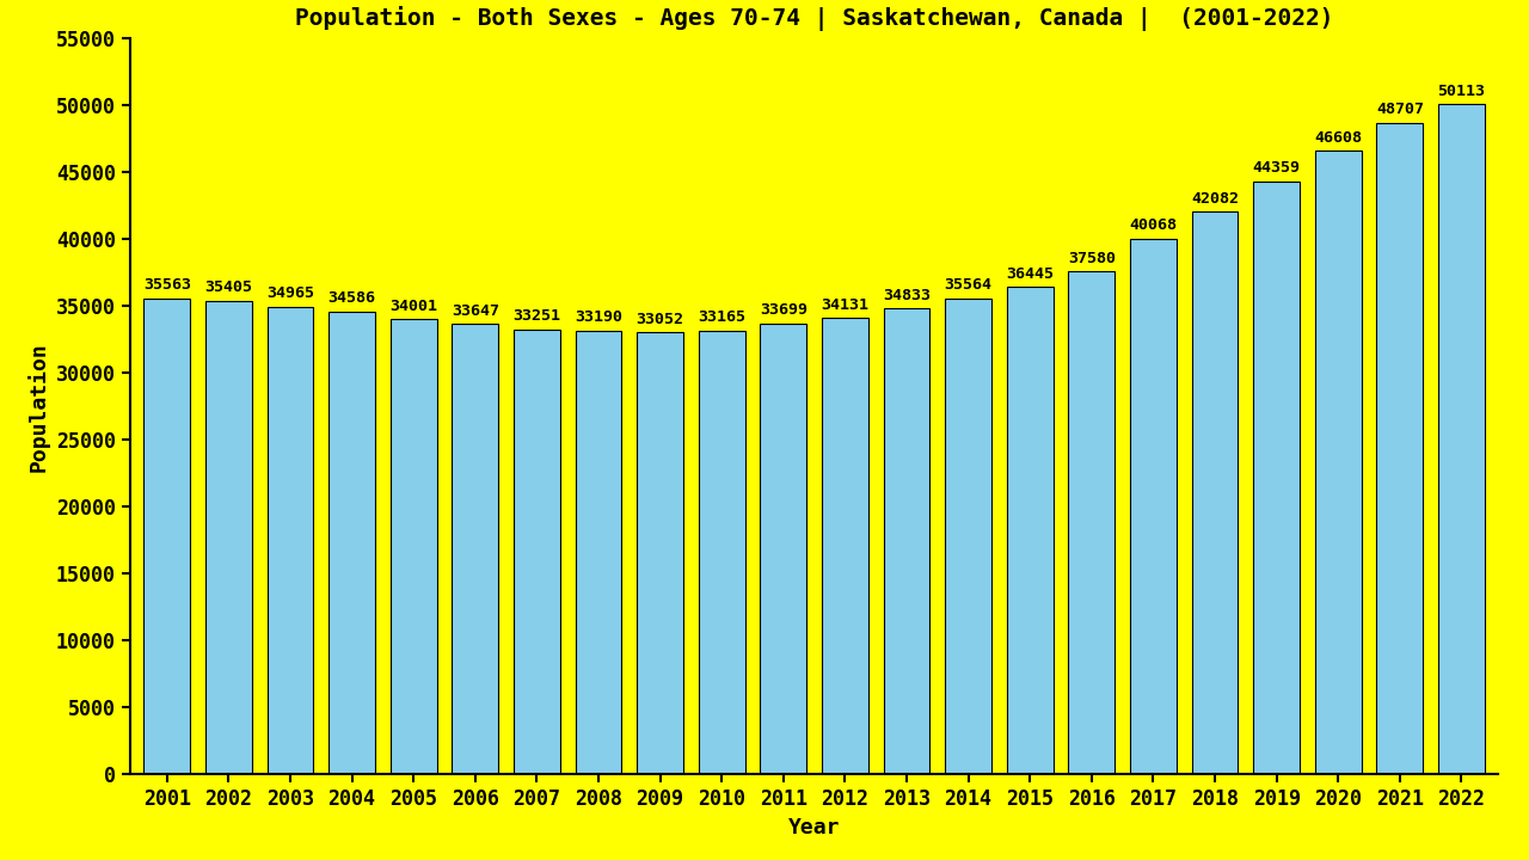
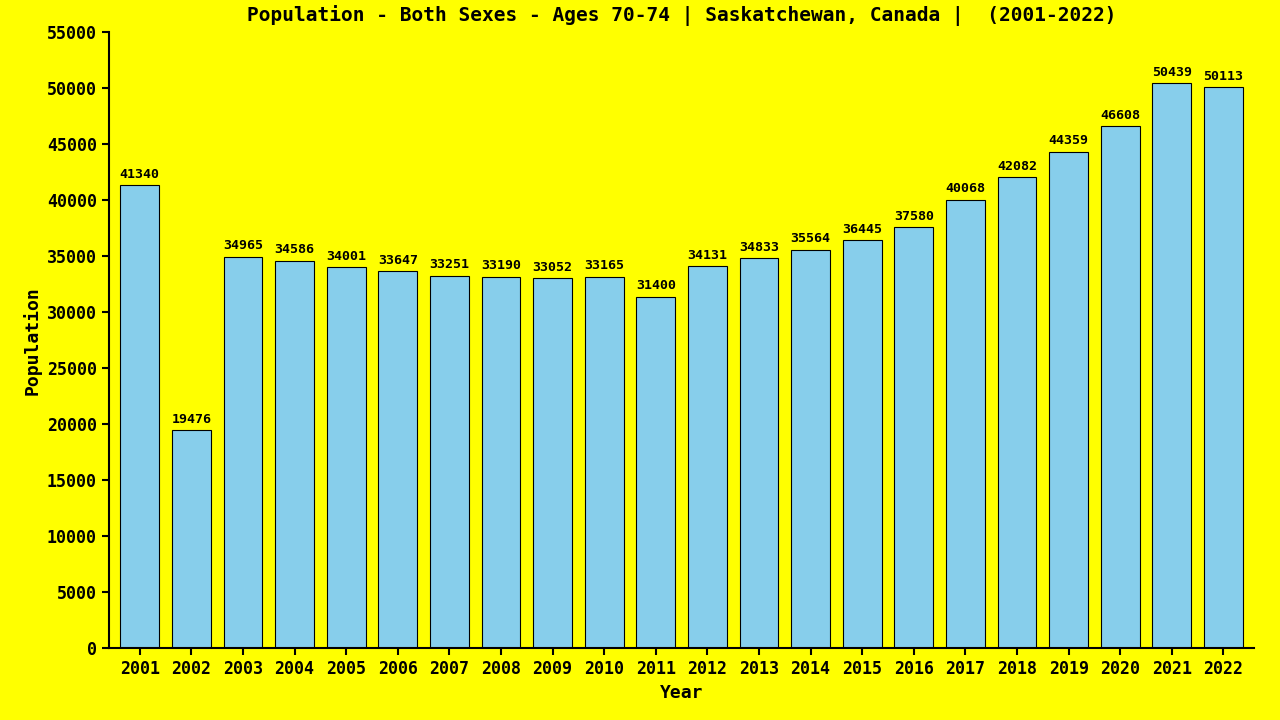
2001: 35563 -> 41340
2002: 35405 -> 19476
2011: 33699 -> 31400
2021: 48707 -> 50439
